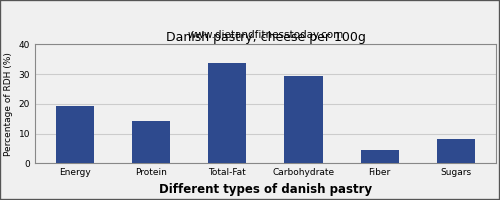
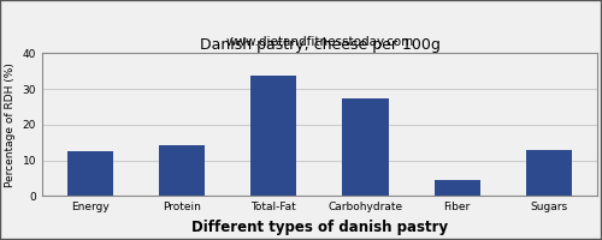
Energy: 19.3 -> 12.5
Carbohydrate: 29.2 -> 27.5
Sugars: 8.2 -> 13.0
